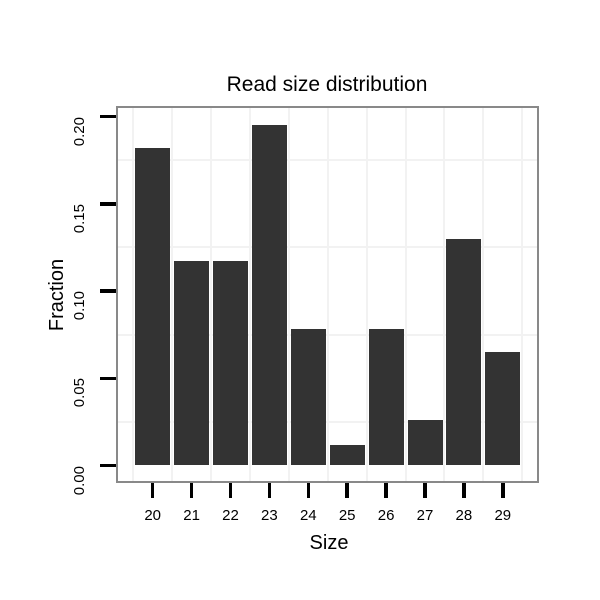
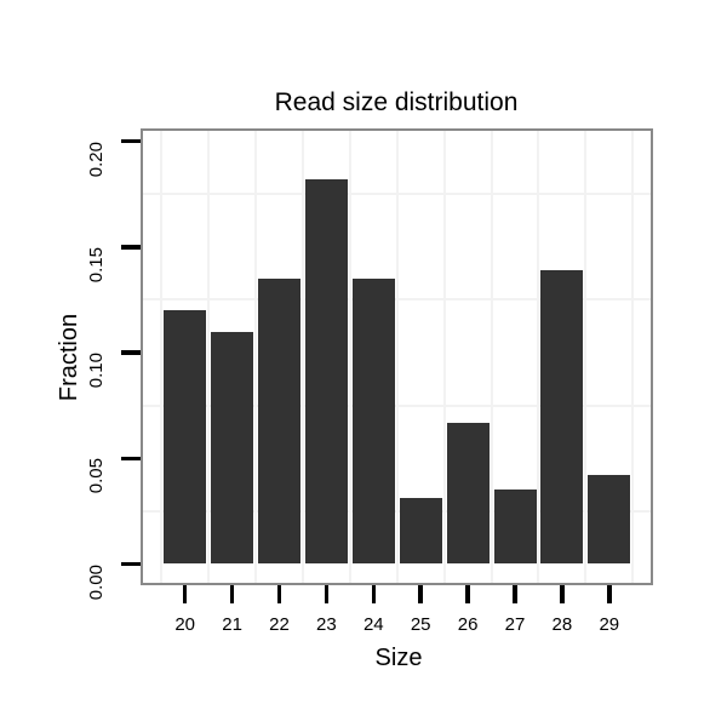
20: 0.182 -> 0.120
21: 0.117 -> 0.110
22: 0.117 -> 0.135
23: 0.195 -> 0.182
24: 0.078 -> 0.135
25: 0.012 -> 0.031
26: 0.078 -> 0.067
27: 0.026 -> 0.035
28: 0.130 -> 0.139
29: 0.065 -> 0.042
